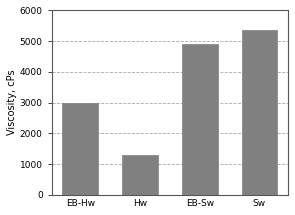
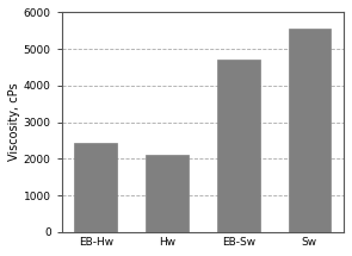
EB-Hw: 3000 -> 2450
Hw: 1300 -> 2100
EB-Sw: 4900 -> 4700
Sw: 5350 -> 5550
